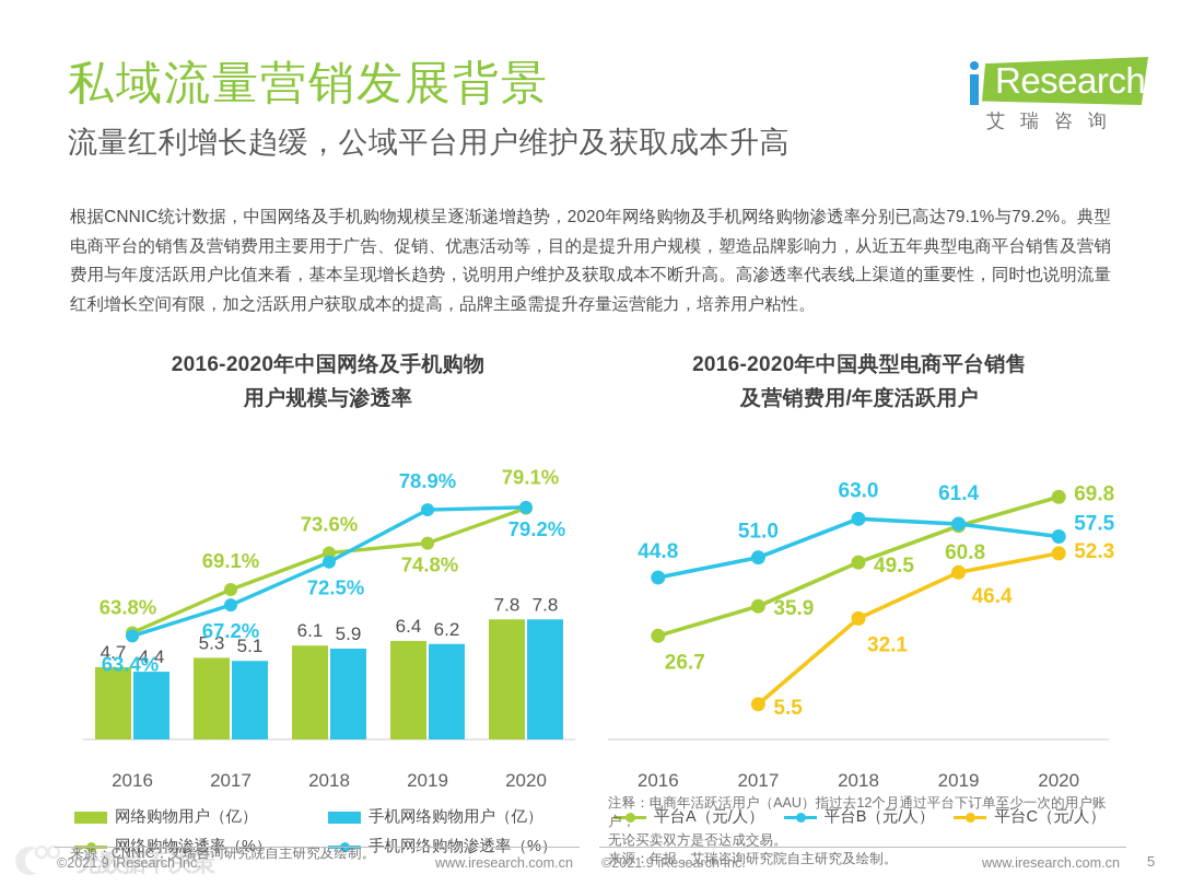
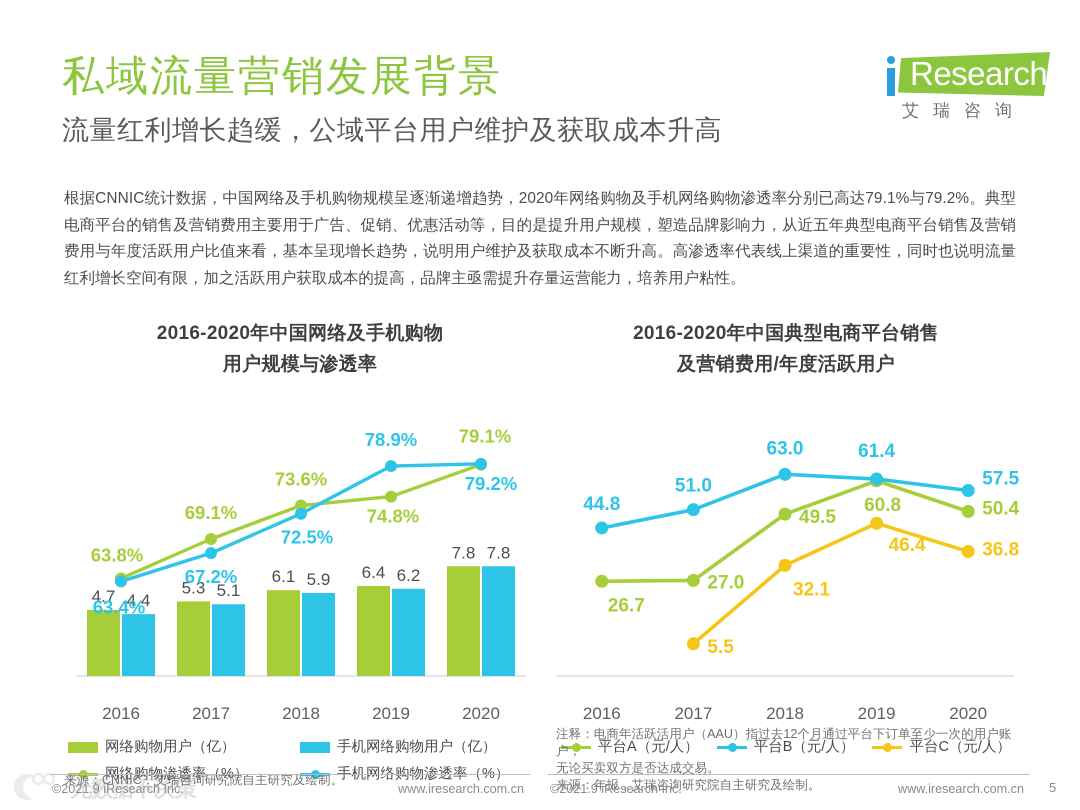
2016-2020年中国典型电商平台销售及营销费用/年度活跃用户/平台A（元/人）/2017: 35.9 -> 27.0
2016-2020年中国典型电商平台销售及营销费用/年度活跃用户/平台A（元/人）/2020: 69.8 -> 50.4
2016-2020年中国典型电商平台销售及营销费用/年度活跃用户/平台C（元/人）/2020: 52.3 -> 36.8
